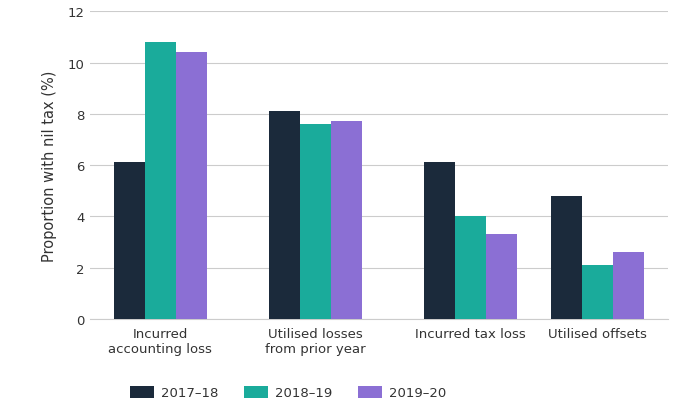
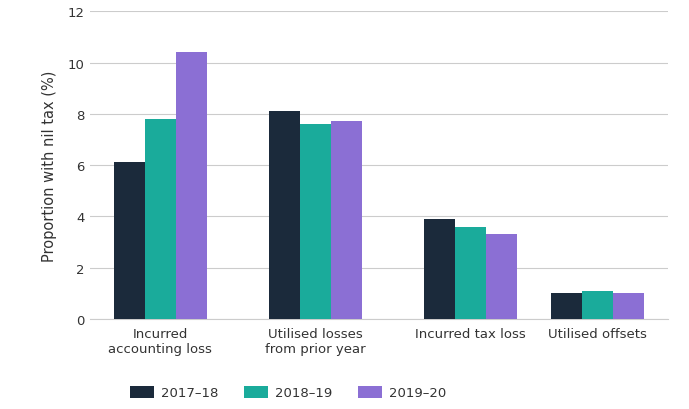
2018–19/Incurred accounting loss: 10.8 -> 7.8
2017–18/Incurred tax loss: 6.1 -> 3.9
2018–19/Incurred tax loss: 4.0 -> 3.6
2017–18/Utilised offsets: 4.8 -> 1.0
2018–19/Utilised offsets: 2.1 -> 1.1
2019–20/Utilised offsets: 2.6 -> 1.0
